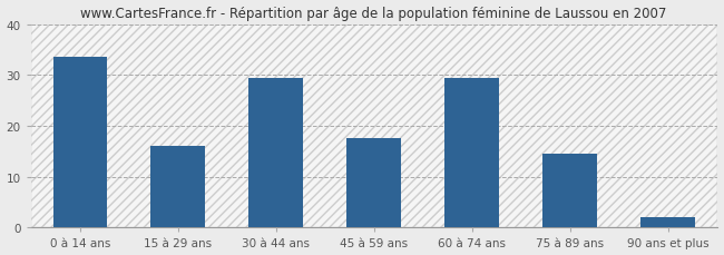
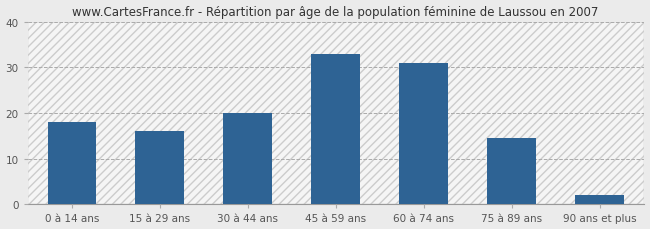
0 à 14 ans: 33.5 -> 18.0
30 à 44 ans: 29.5 -> 20.0
45 à 59 ans: 17.5 -> 33.0
60 à 74 ans: 29.5 -> 31.0
